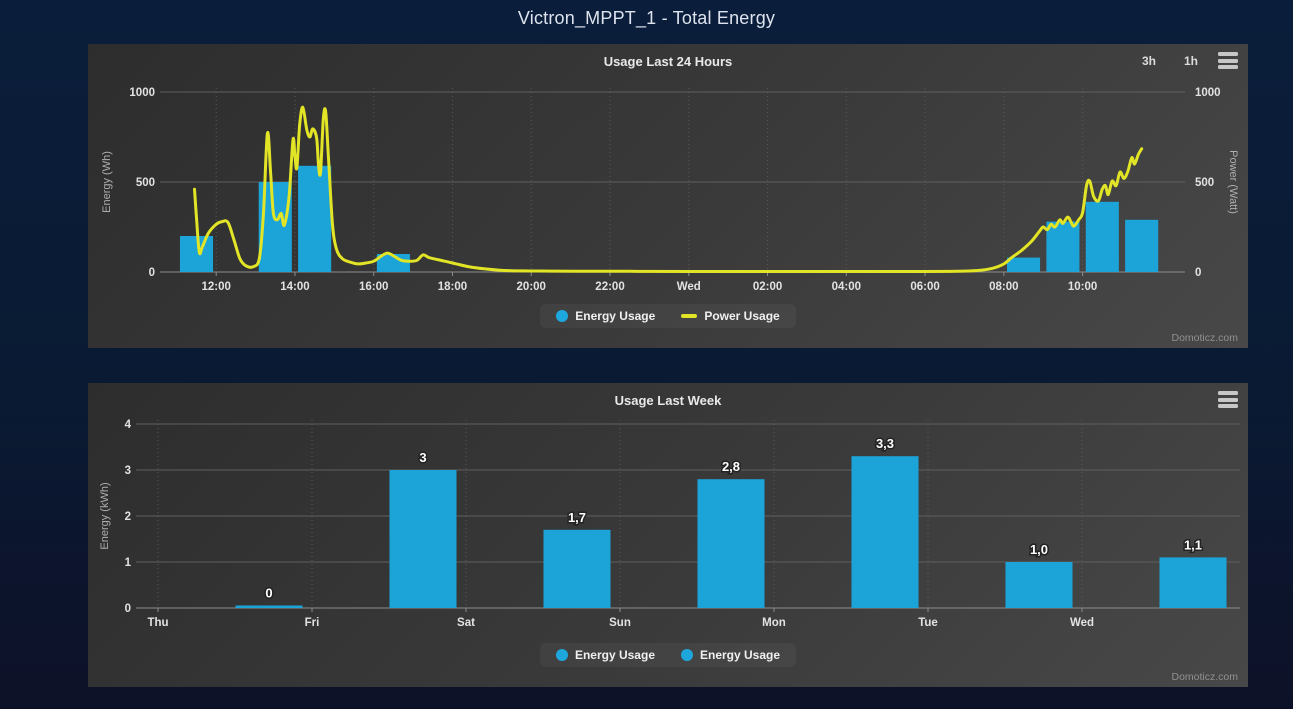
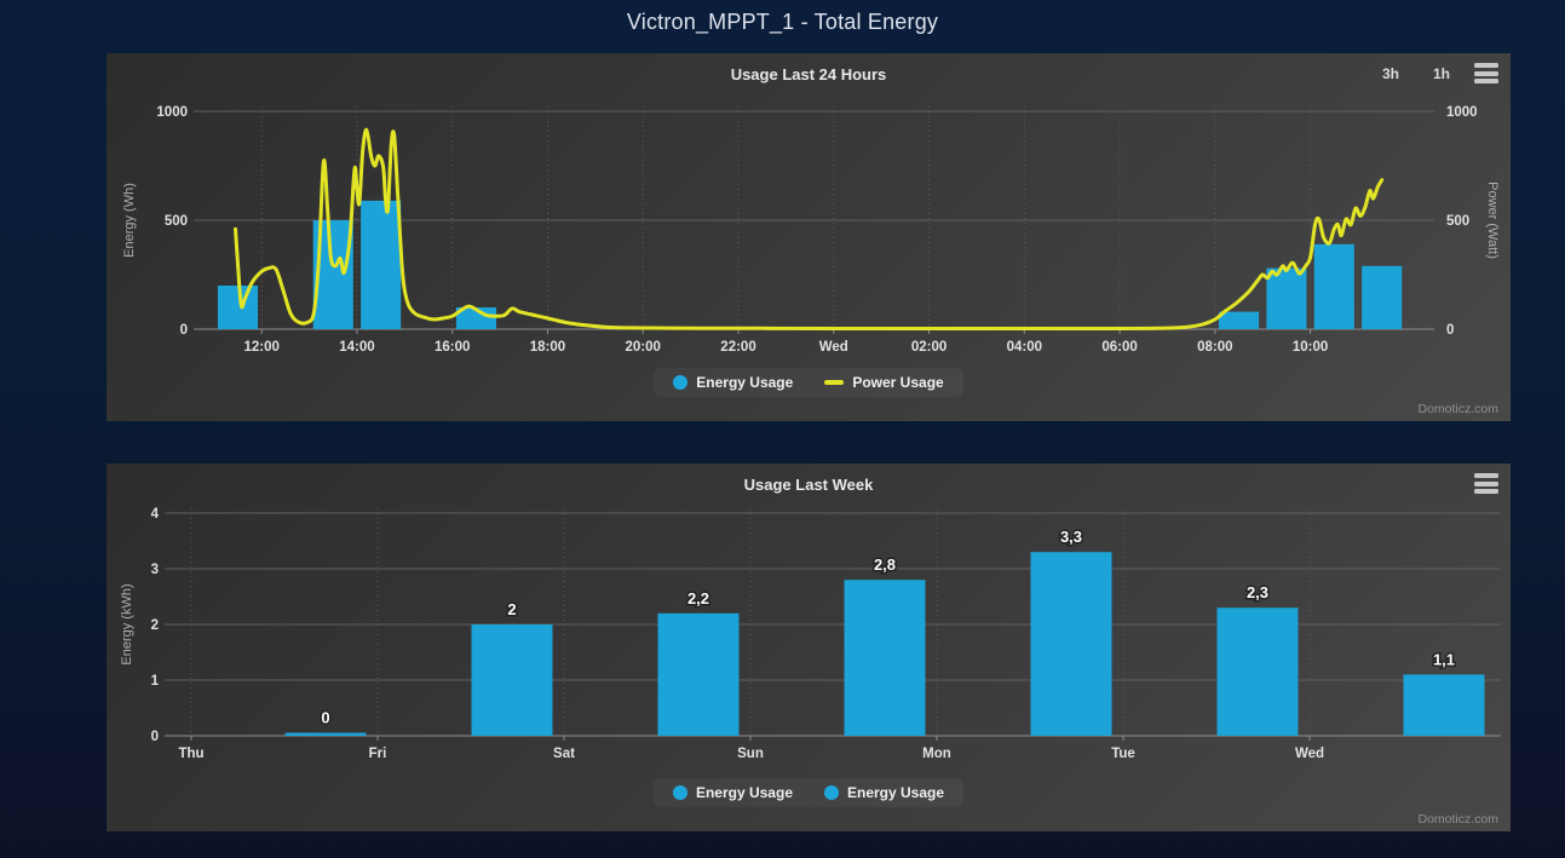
Usage Last Week/Fri: 3 -> 2
Usage Last Week/Sat: 1,7 -> 2,2
Usage Last Week/Tue: 1,0 -> 2,3
